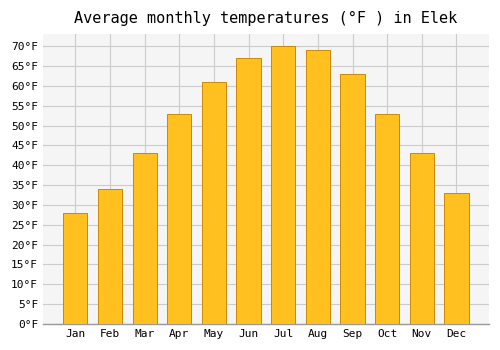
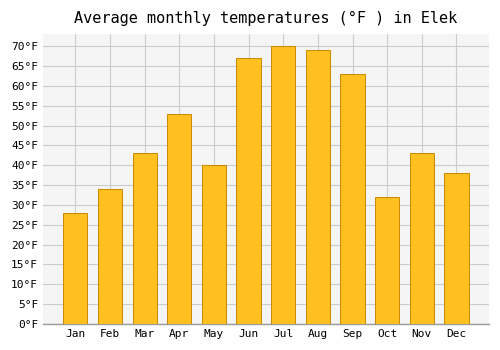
May: 61°F -> 40°F
Oct: 53°F -> 32°F
Dec: 33°F -> 38°F
